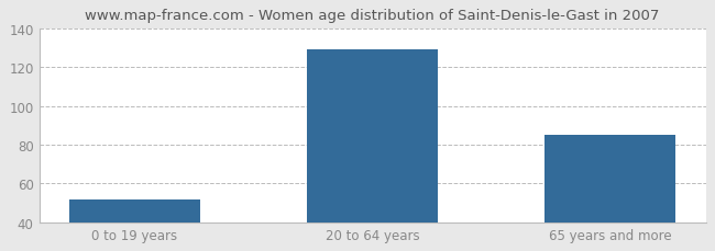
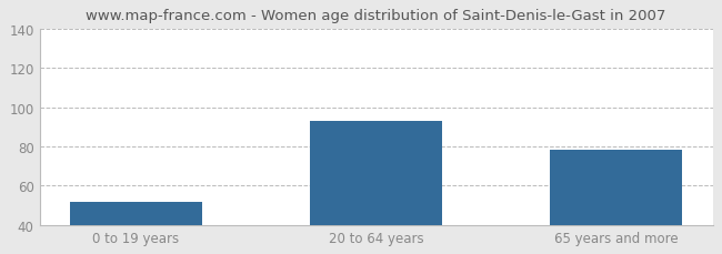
20 to 64 years: 129 -> 93
65 years and more: 85 -> 78
